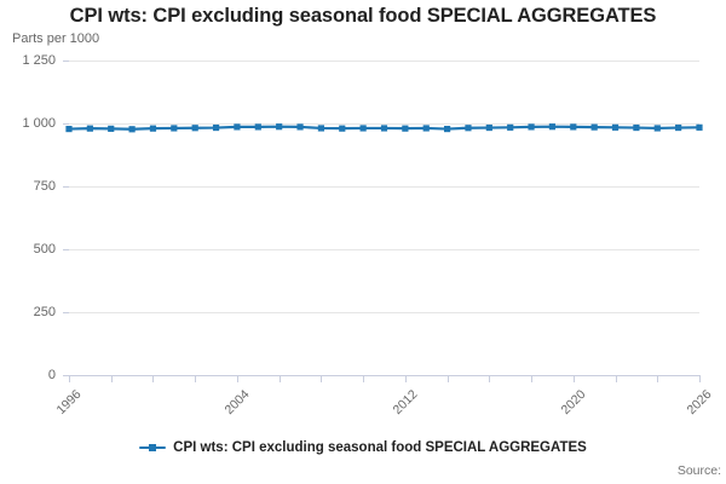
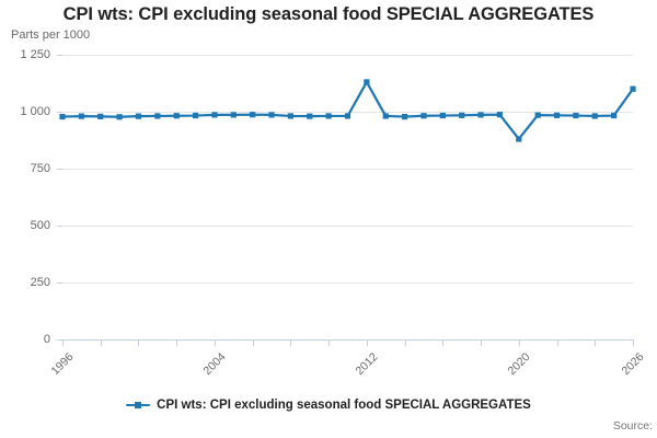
2012: 980 -> 1130
2020: 990 -> 880
2026: 980 -> 1100
